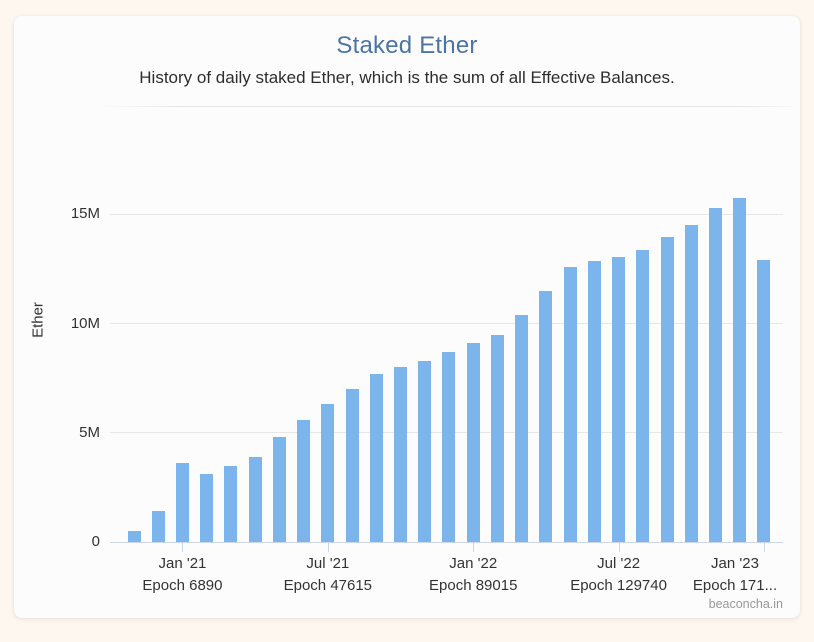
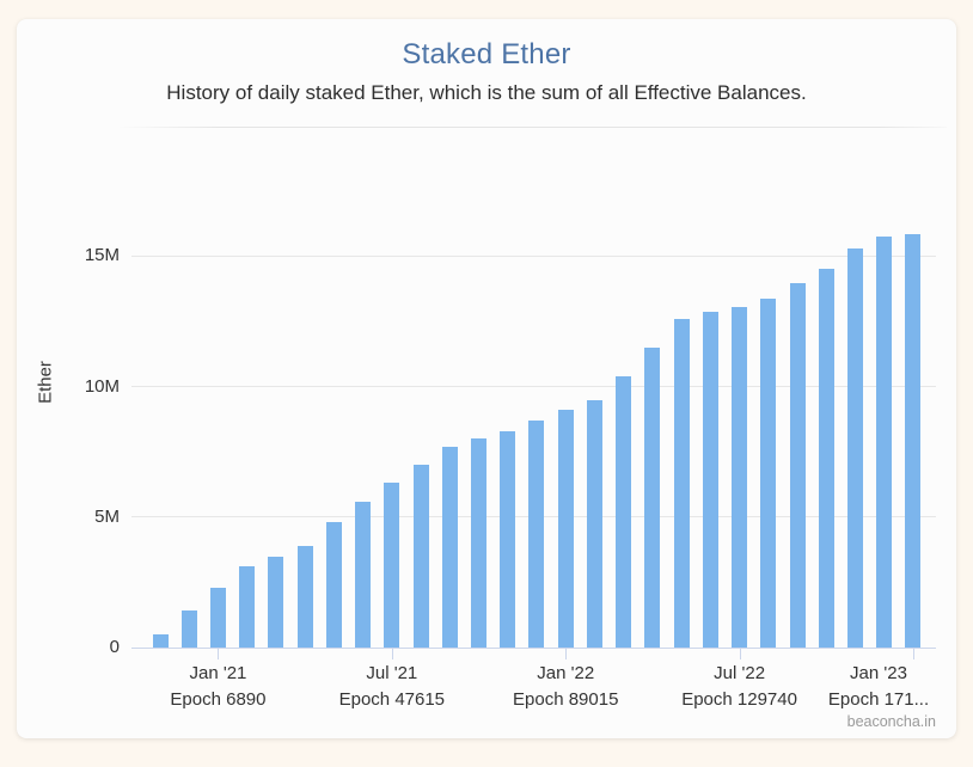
Jan '21: 3.6M -> 2.3M
Jan '23: 12.9M -> 15.8M
